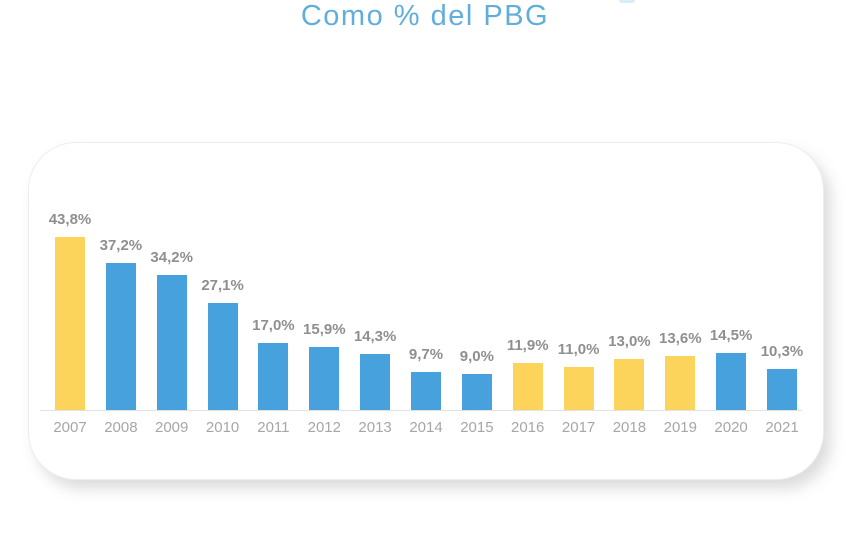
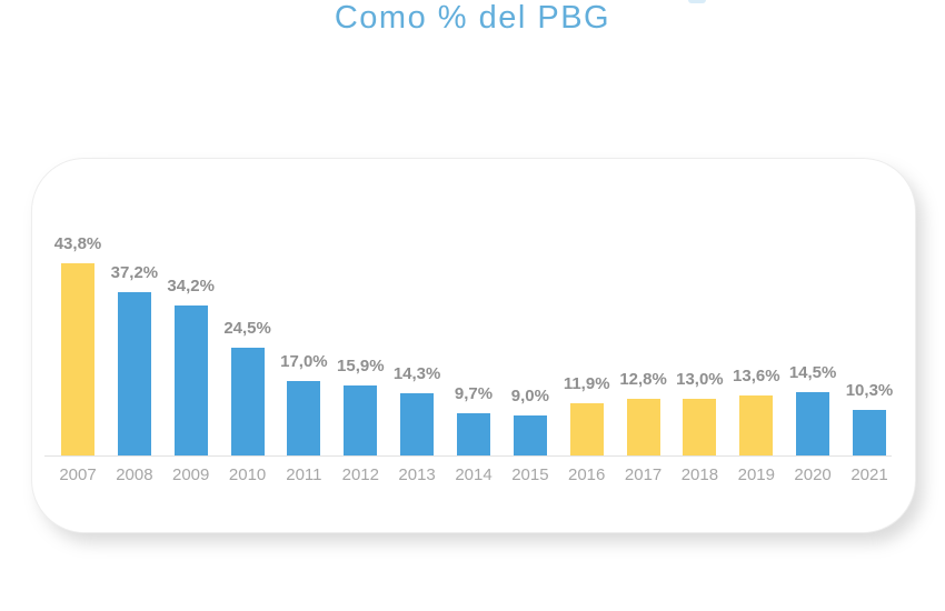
2010: 27,1% -> 24,5%
2017: 11,0% -> 12,8%
